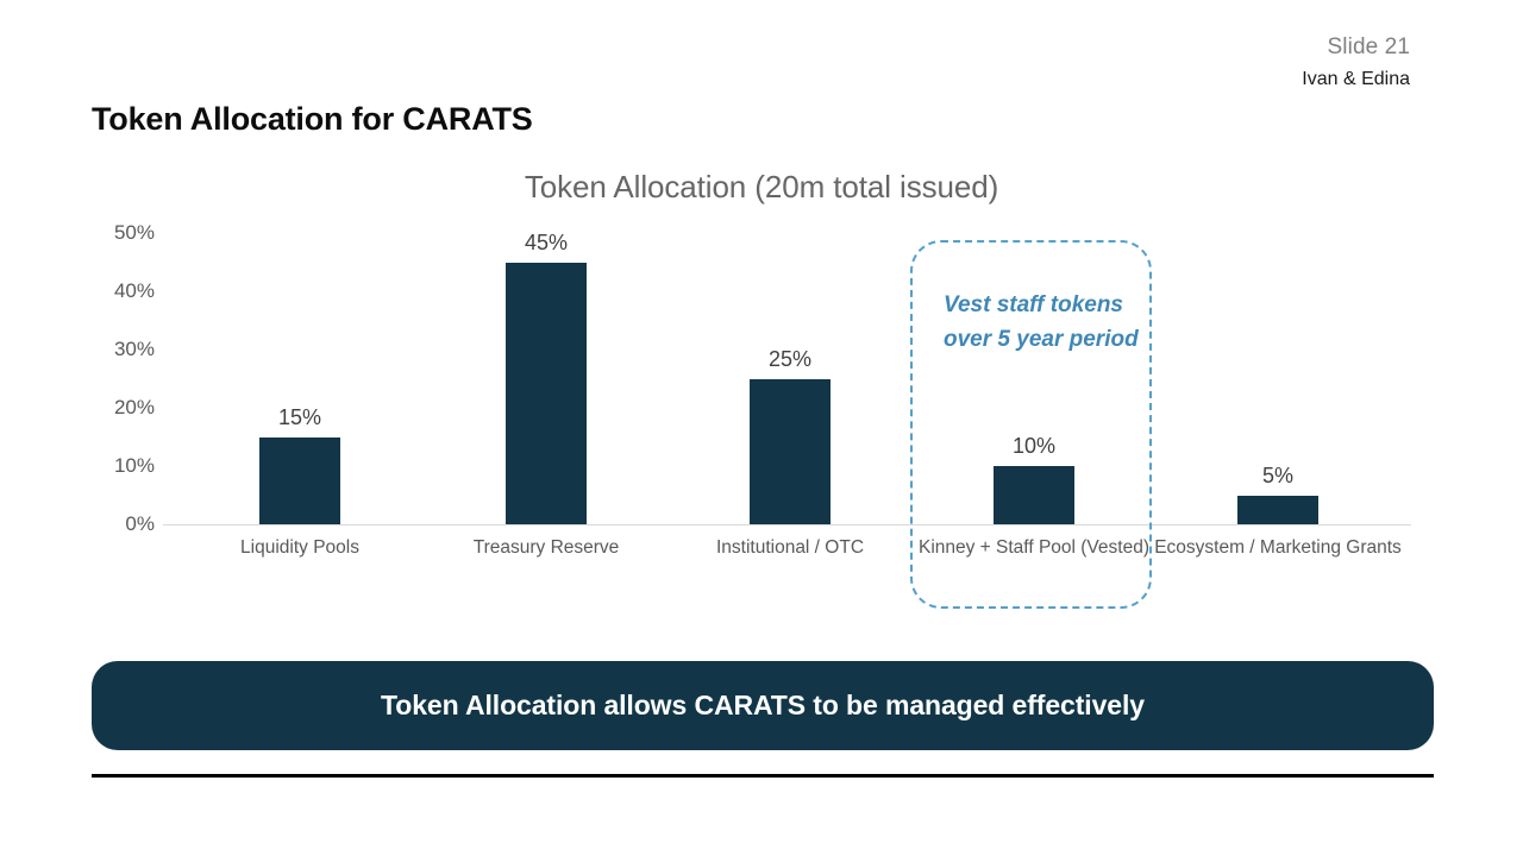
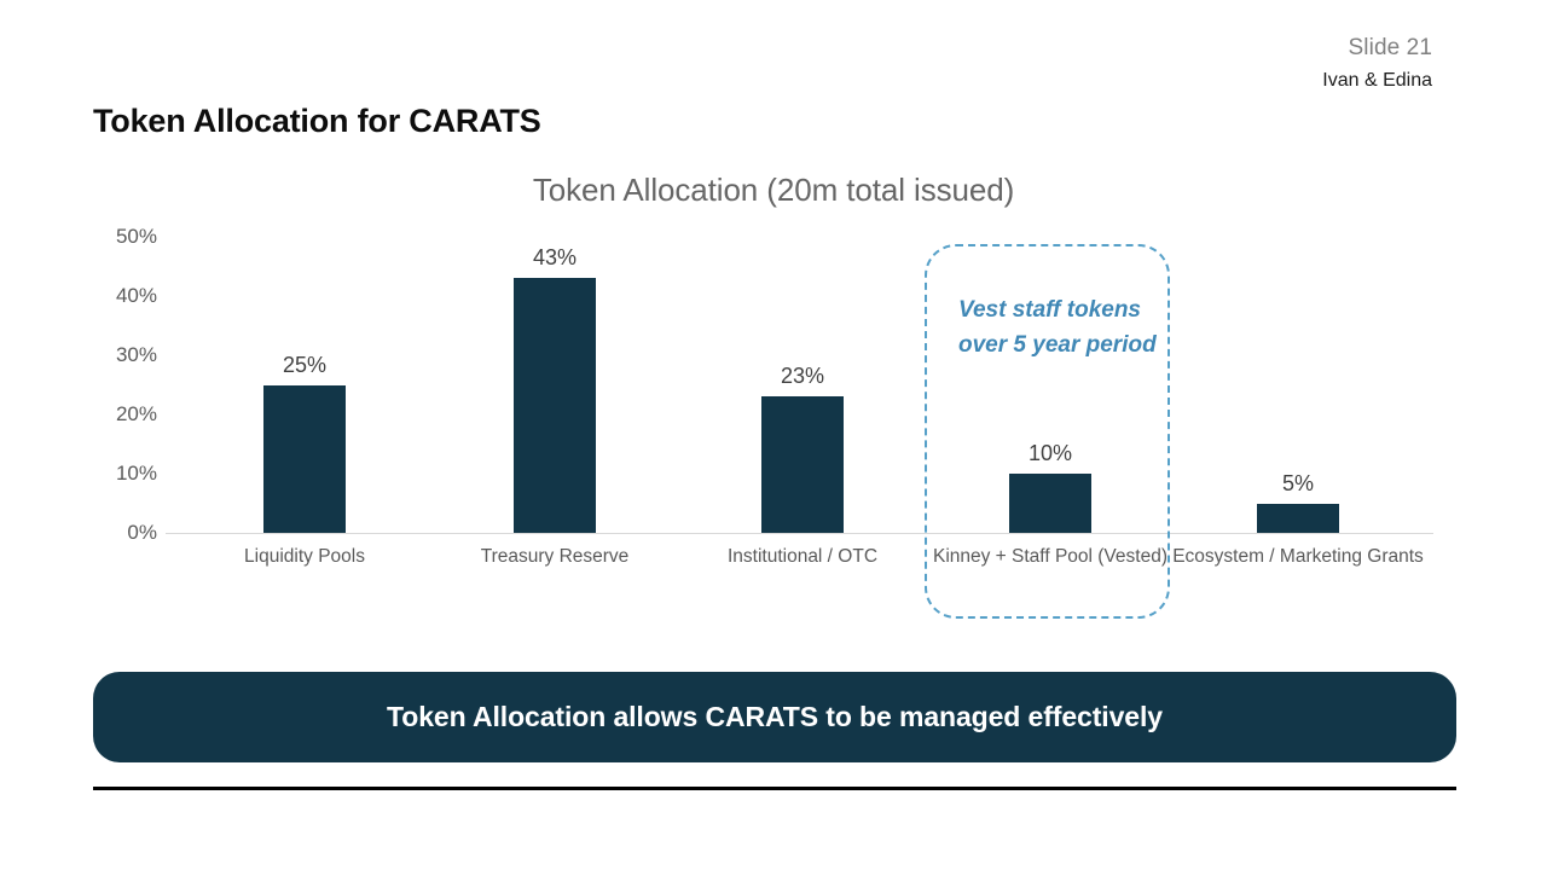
Liquidity Pools: 15% -> 25%
Treasury Reserve: 45% -> 43%
Institutional / OTC: 25% -> 23%
